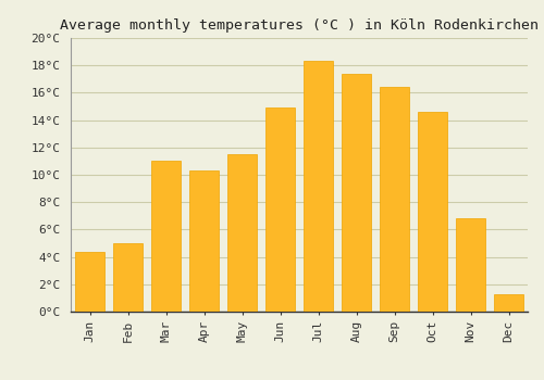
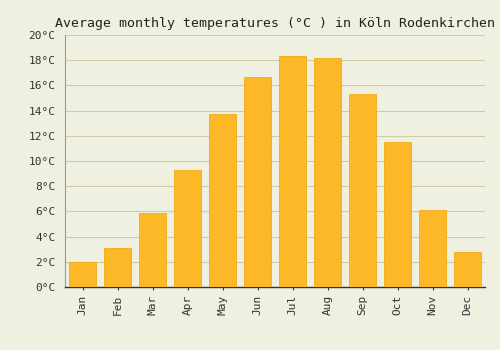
Jan: 4.4°C -> 2.0°C
Feb: 5.0°C -> 3.1°C
Mar: 11.0°C -> 5.9°C
Apr: 10.3°C -> 9.3°C
May: 11.5°C -> 13.7°C
Jun: 14.9°C -> 16.7°C
Aug: 17.4°C -> 18.2°C
Sep: 16.4°C -> 15.3°C
Oct: 14.6°C -> 11.5°C
Nov: 6.8°C -> 6.1°C
Dec: 1.3°C -> 2.8°C
